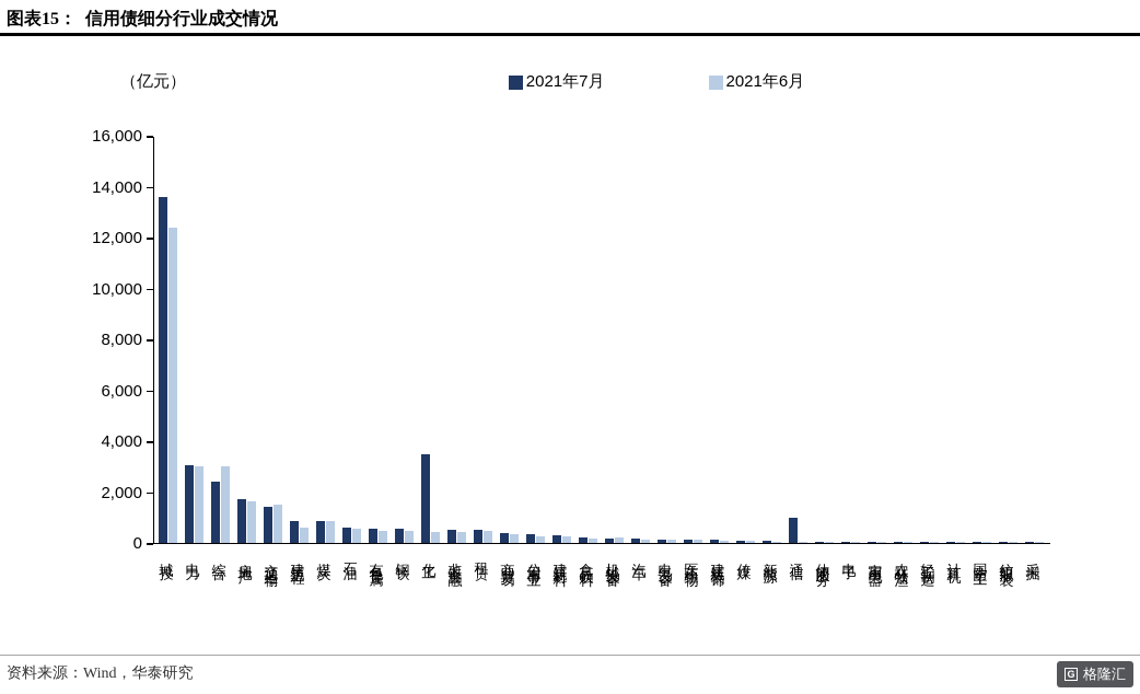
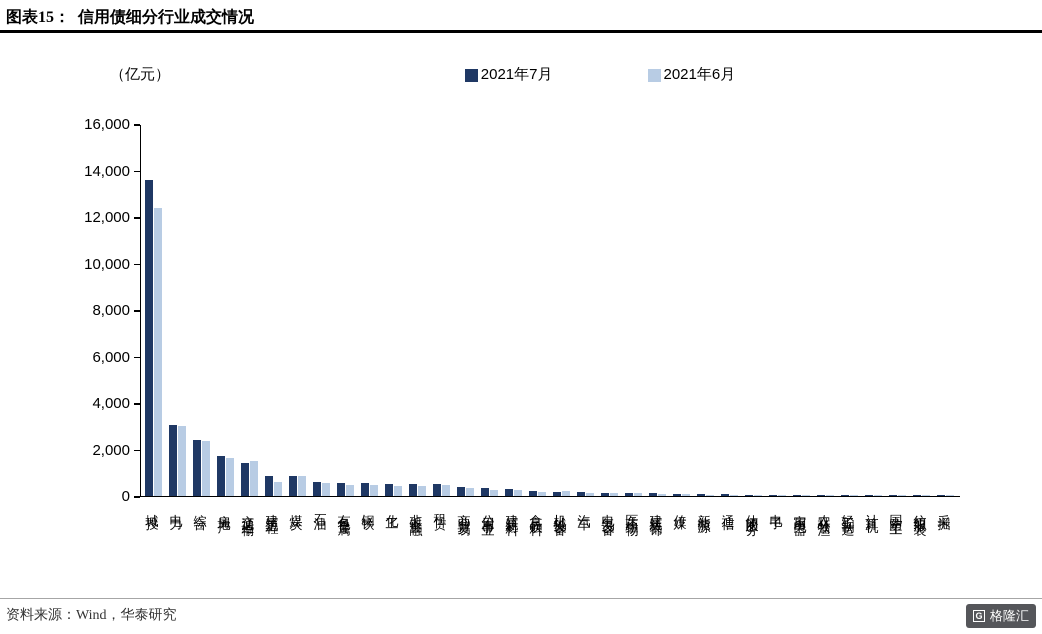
2021年6月/综合: 3000 -> 2400
2021年7月/化工: 3500 -> 500
2021年7月/通信: 1000 -> 100
